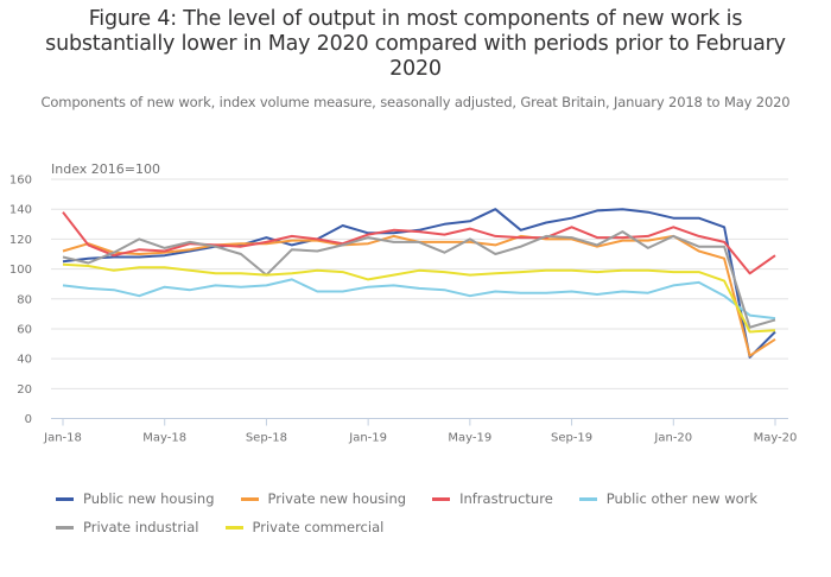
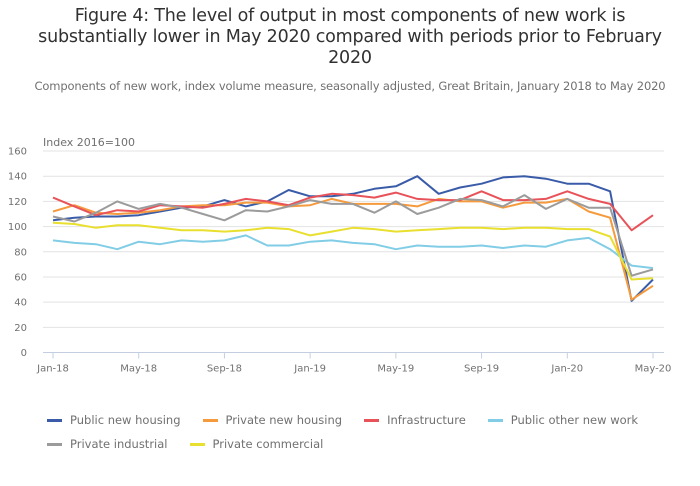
Infrastructure/Jan-18: 138 -> 123
Private industrial/Sep-18: 96 -> 105
